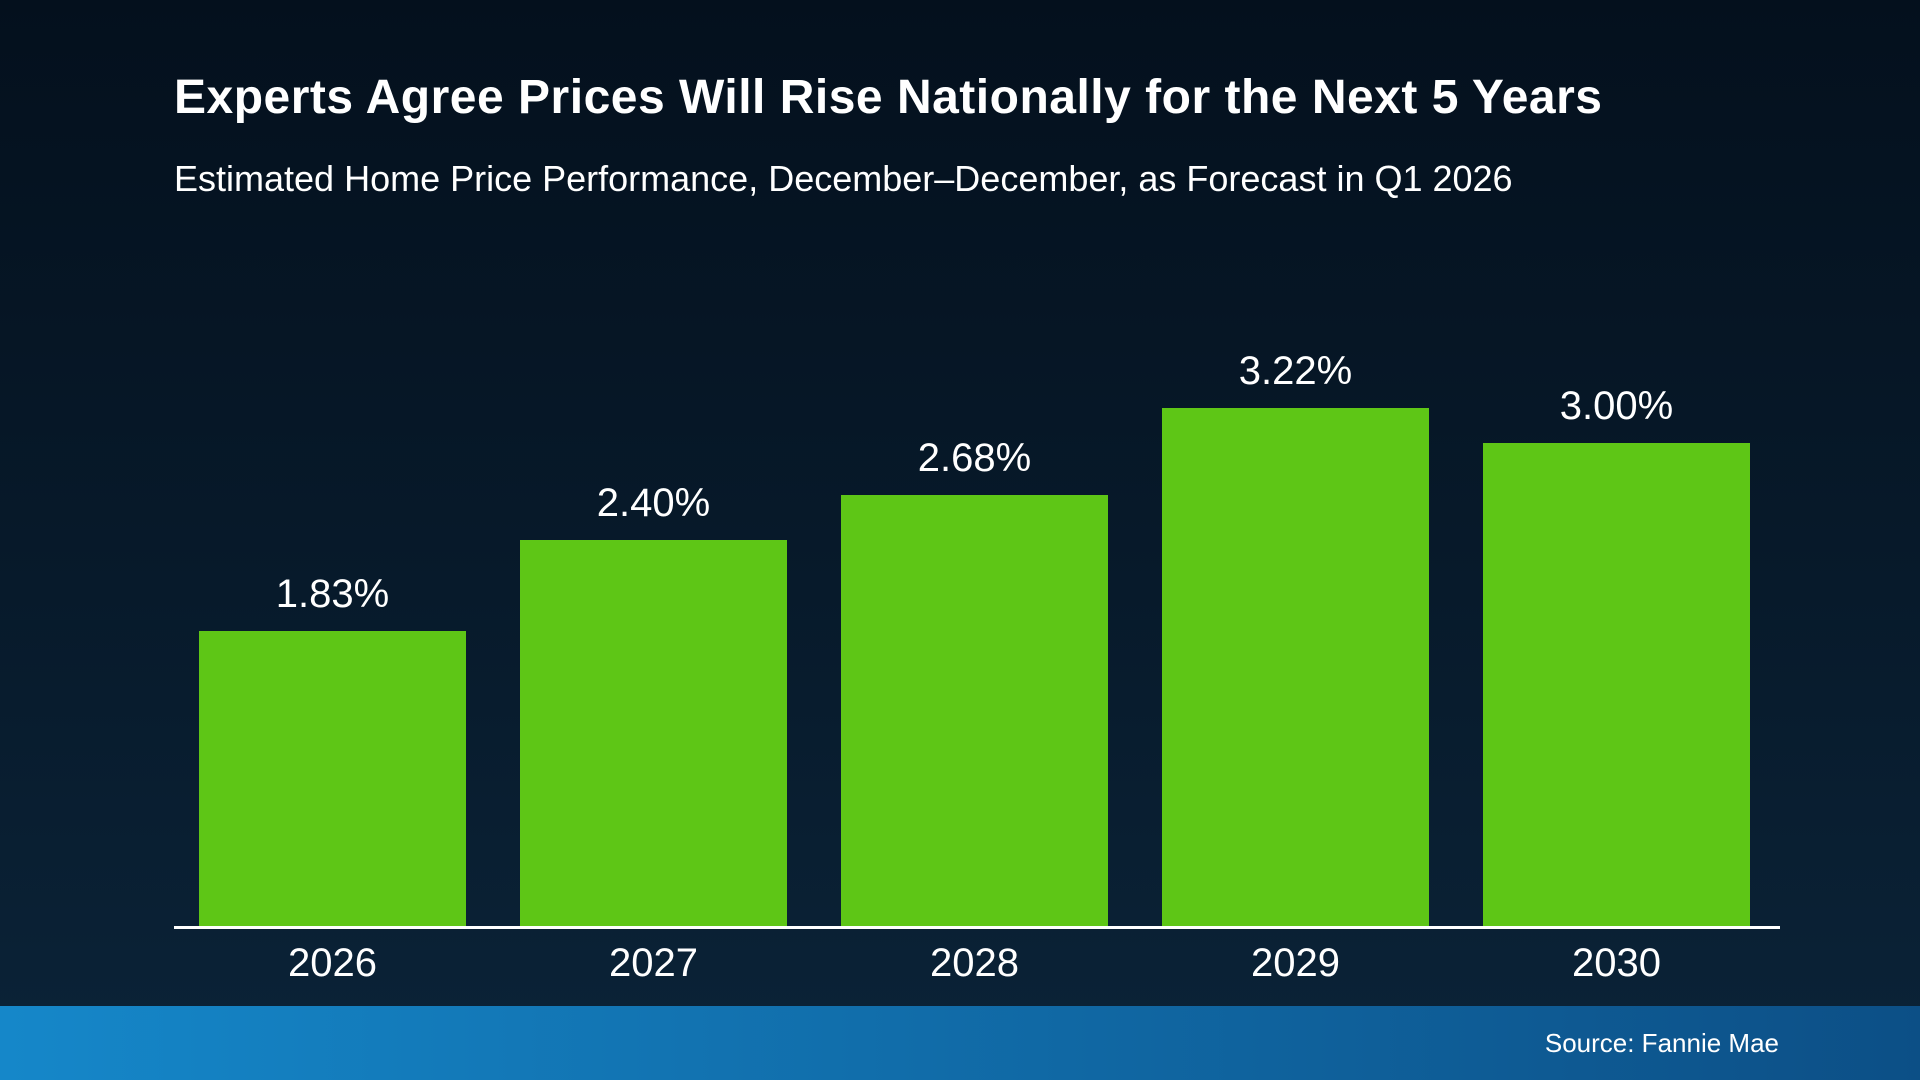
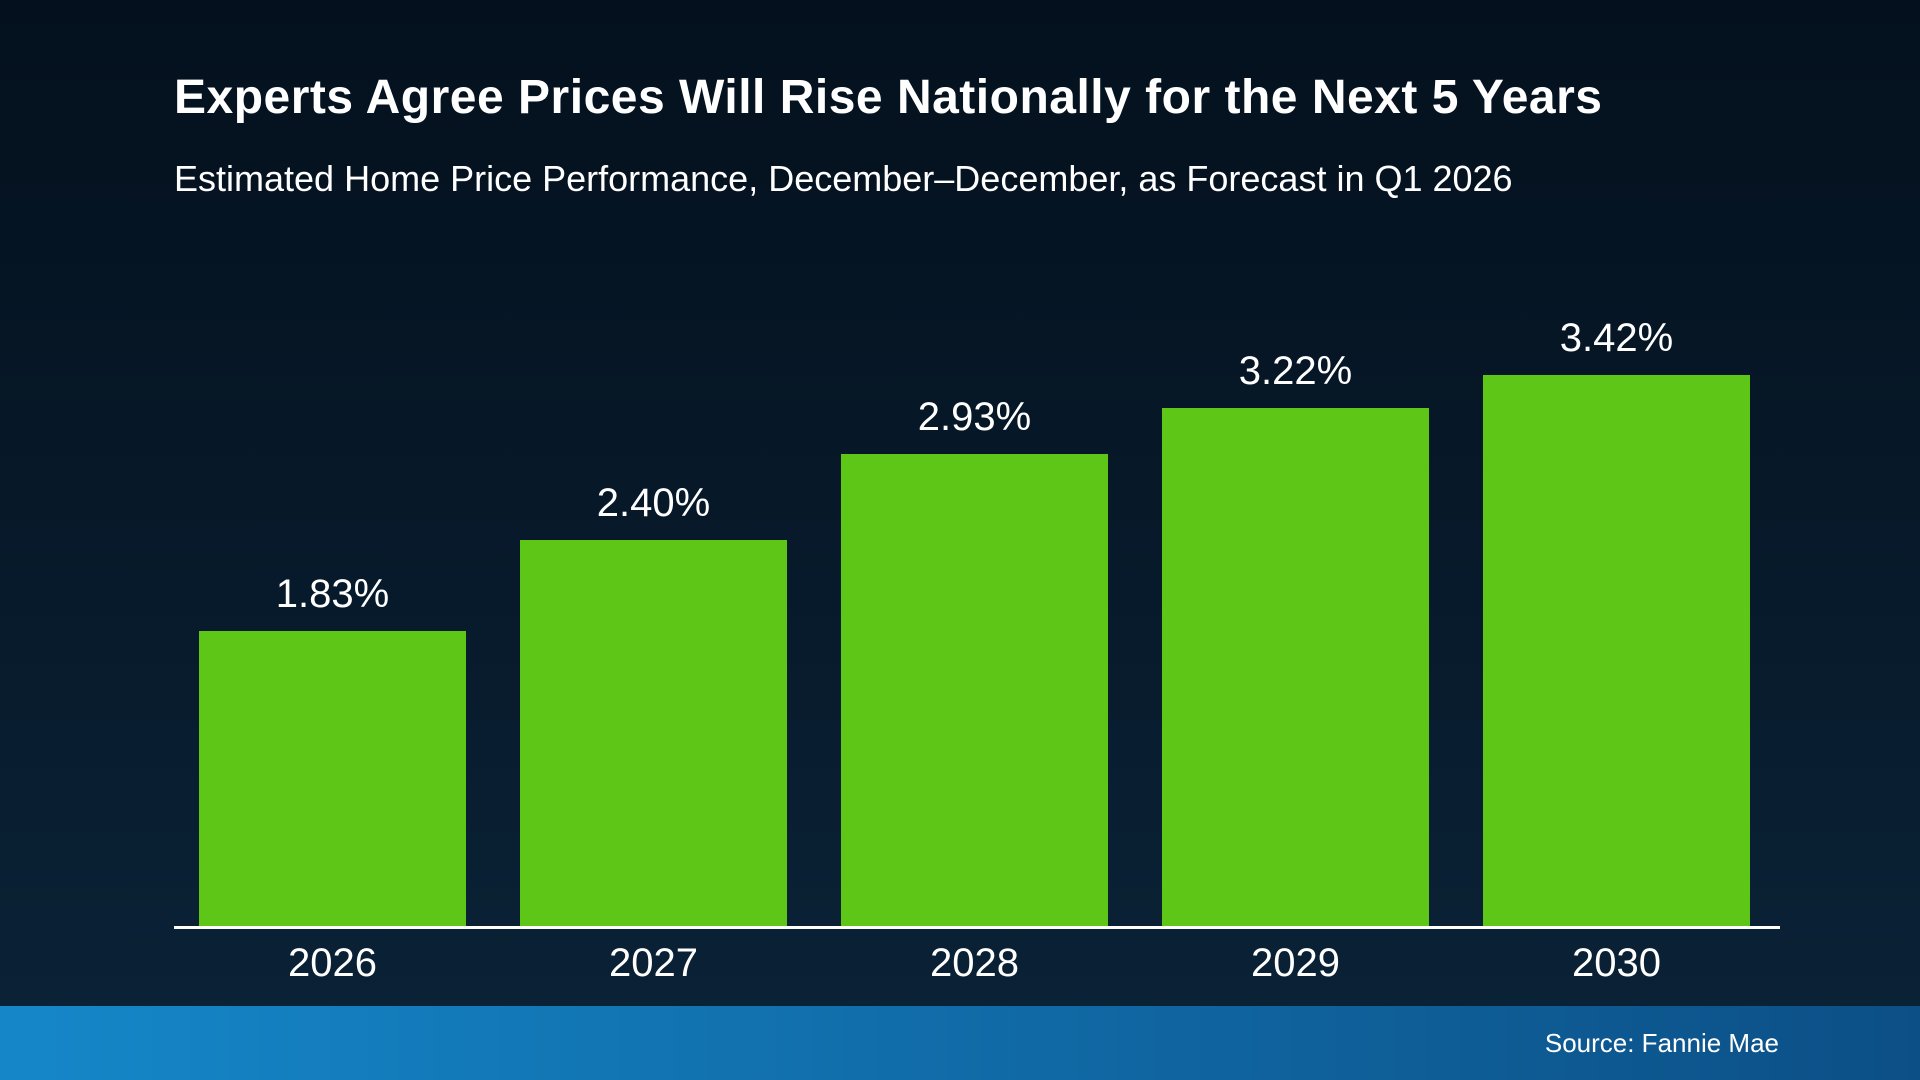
2028: 2.68% -> 2.93%
2030: 3.00% -> 3.42%
